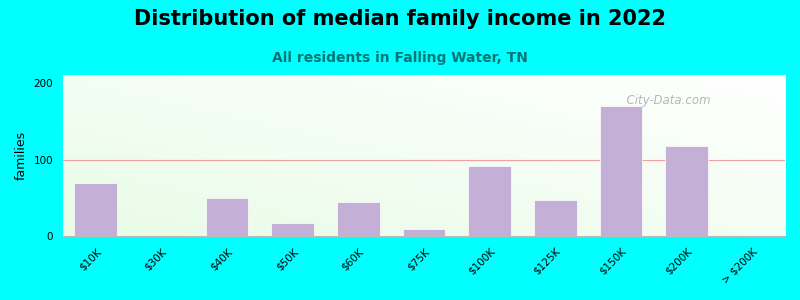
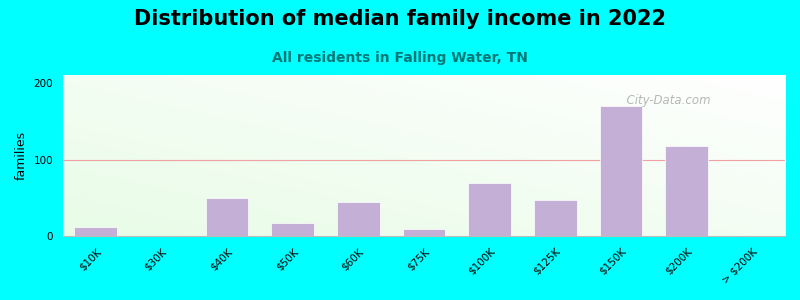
$10K: 70 -> 12
$100K: 92 -> 70
